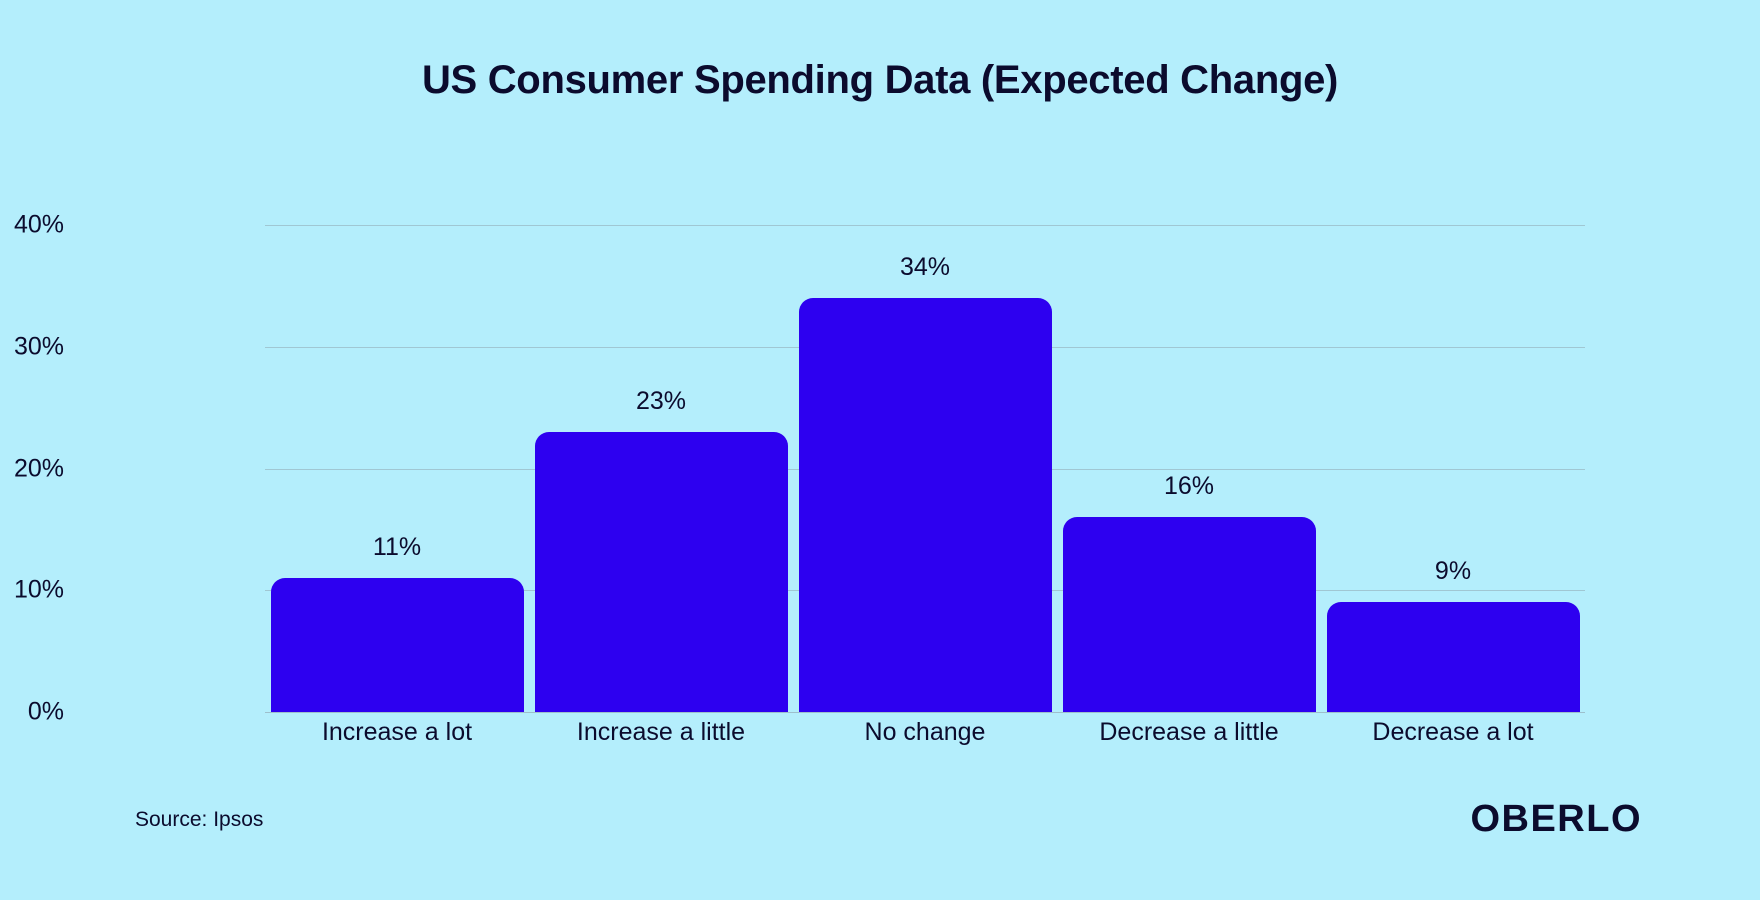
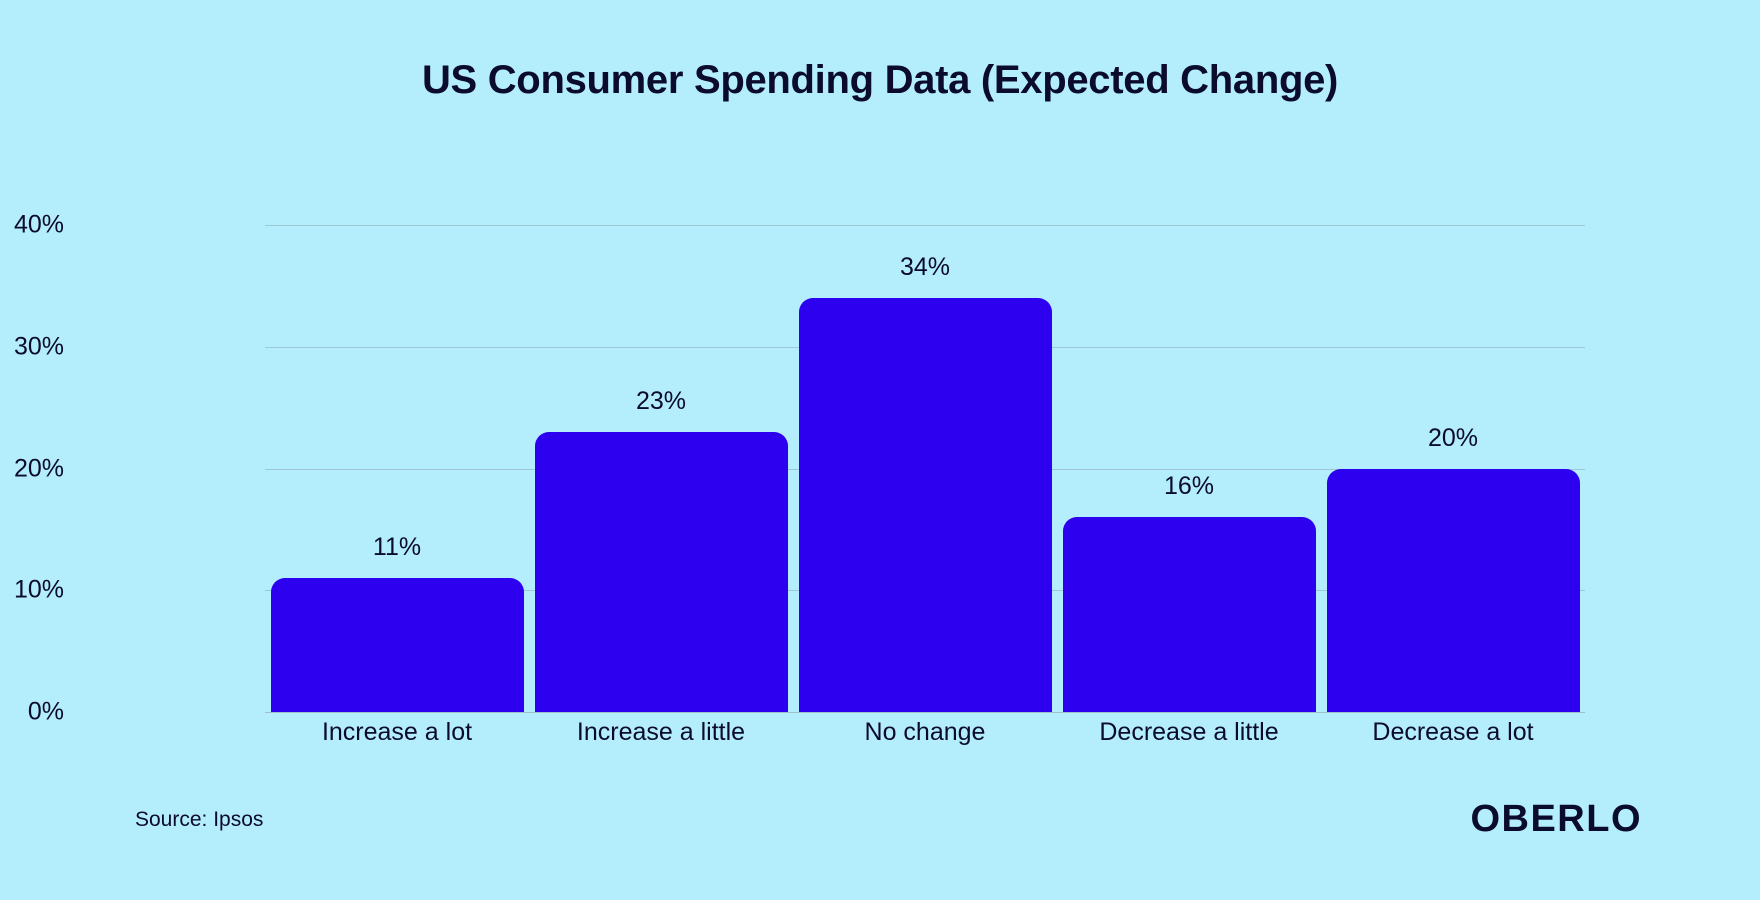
Decrease a lot: 9% -> 20%
